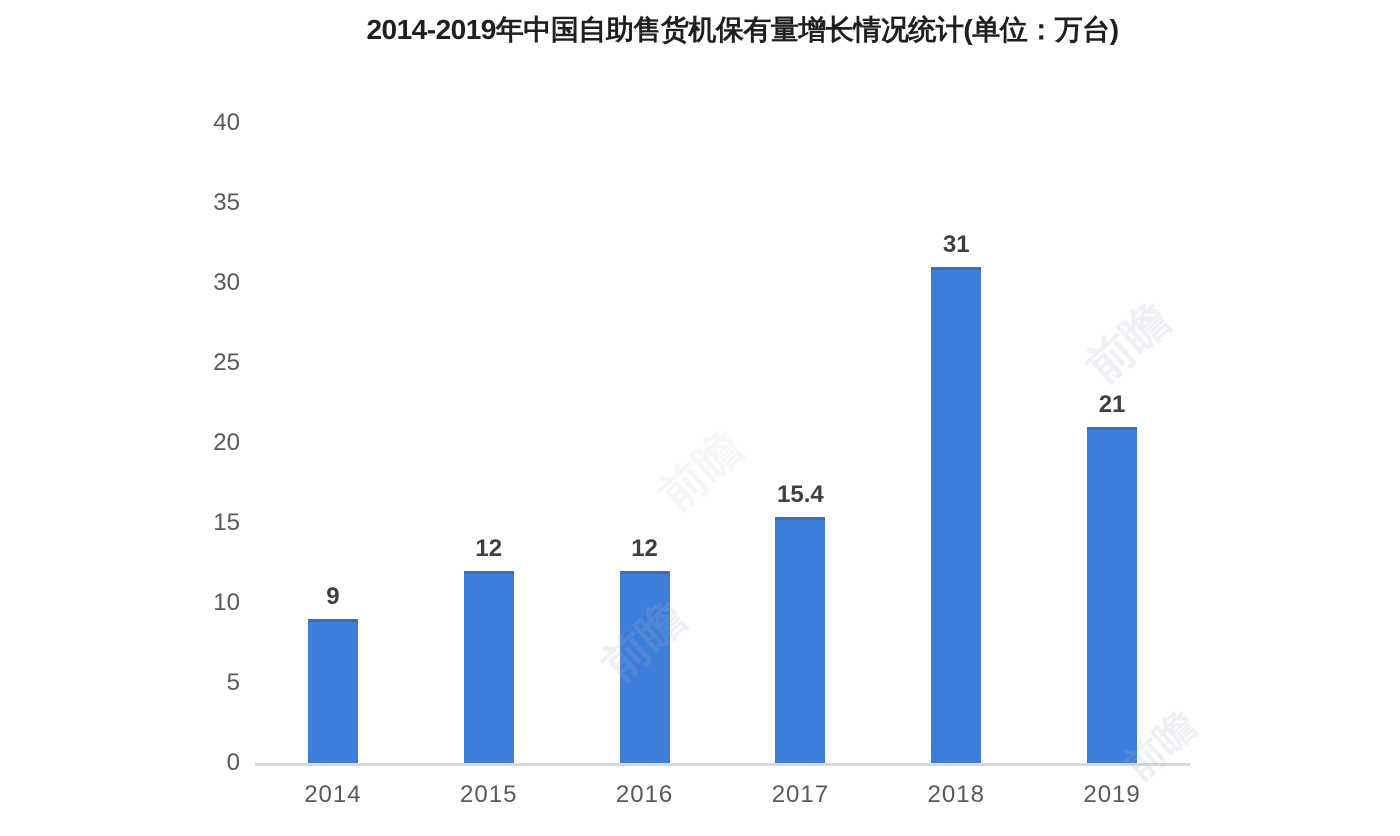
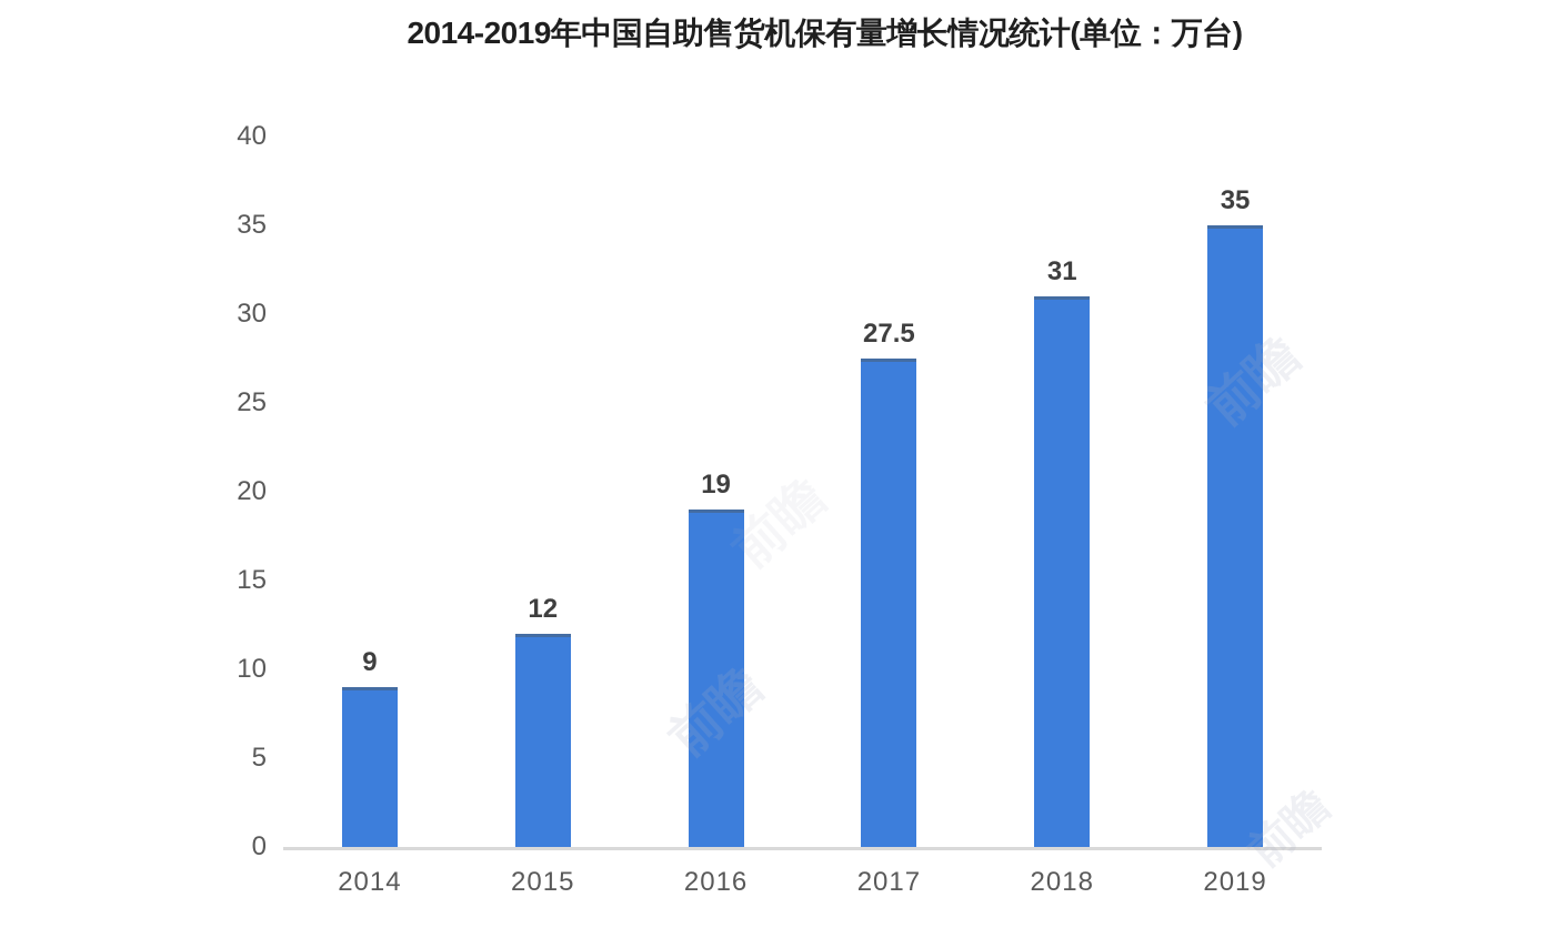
2016: 12 -> 19
2017: 15.4 -> 27.5
2019: 21 -> 35
